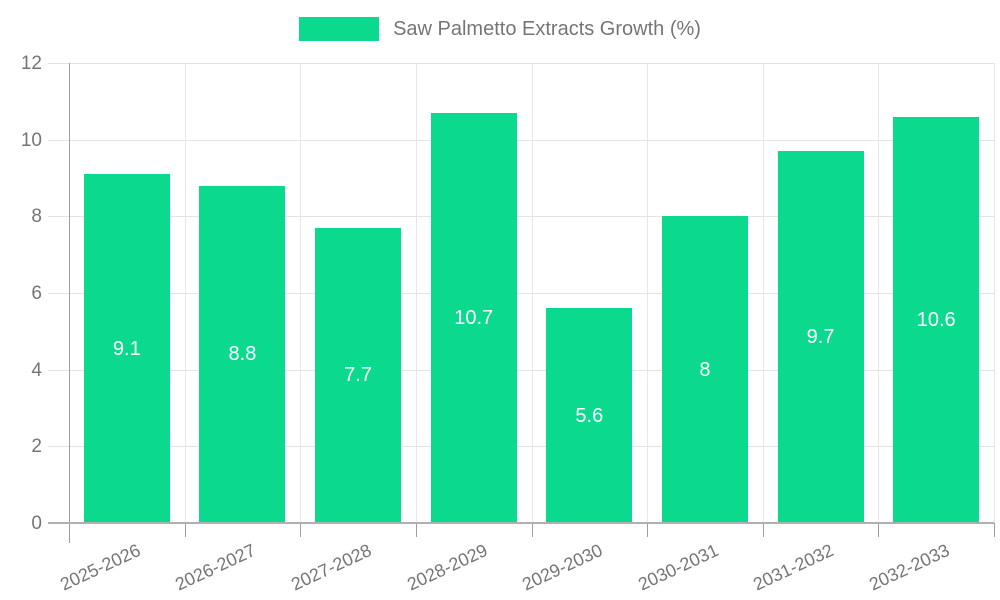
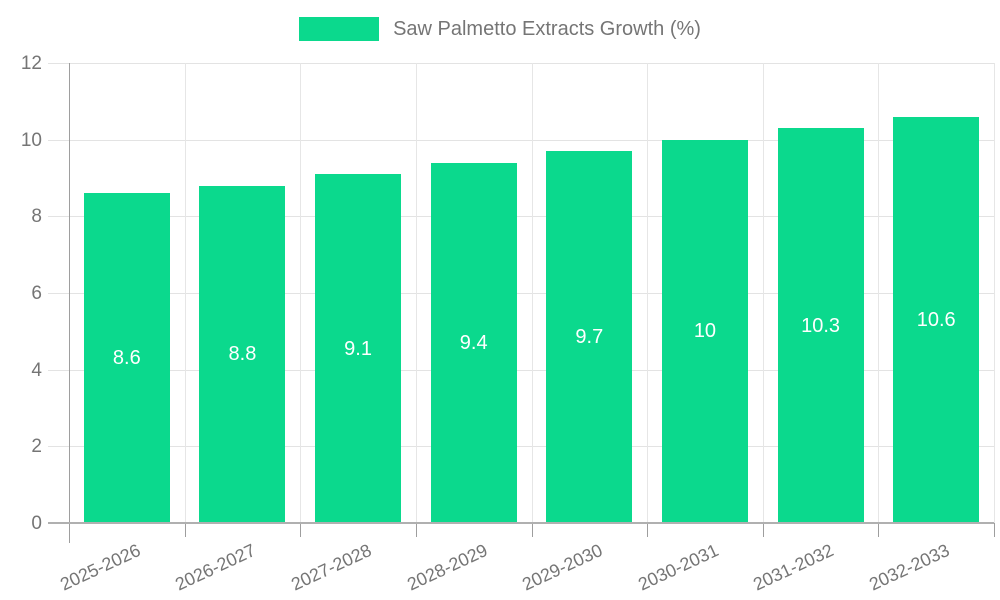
2025-2026: 9.1 -> 8.6
2027-2028: 7.7 -> 9.1
2028-2029: 10.7 -> 9.4
2029-2030: 5.6 -> 9.7
2030-2031: 8 -> 10
2031-2032: 9.7 -> 10.3
